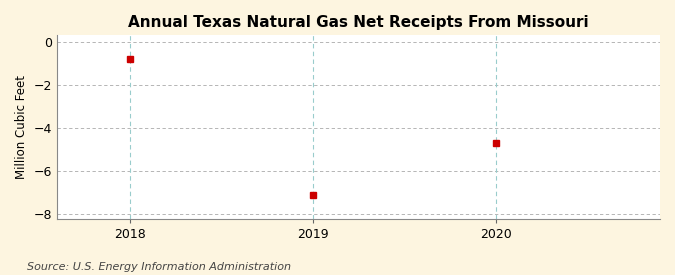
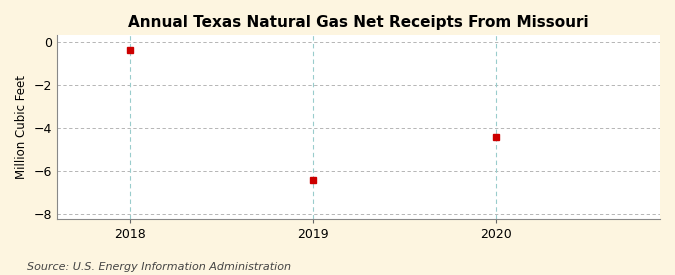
2018: -0.8 -> -0.4
2019: -7.1 -> -6.4
2020: -4.7 -> -4.4
